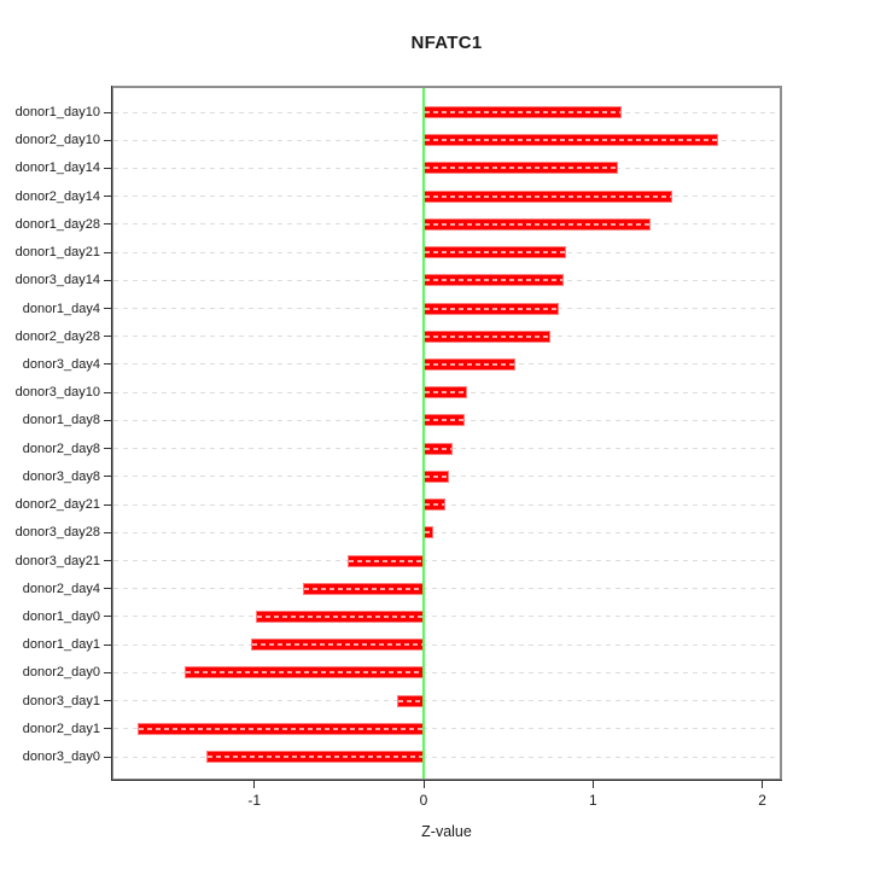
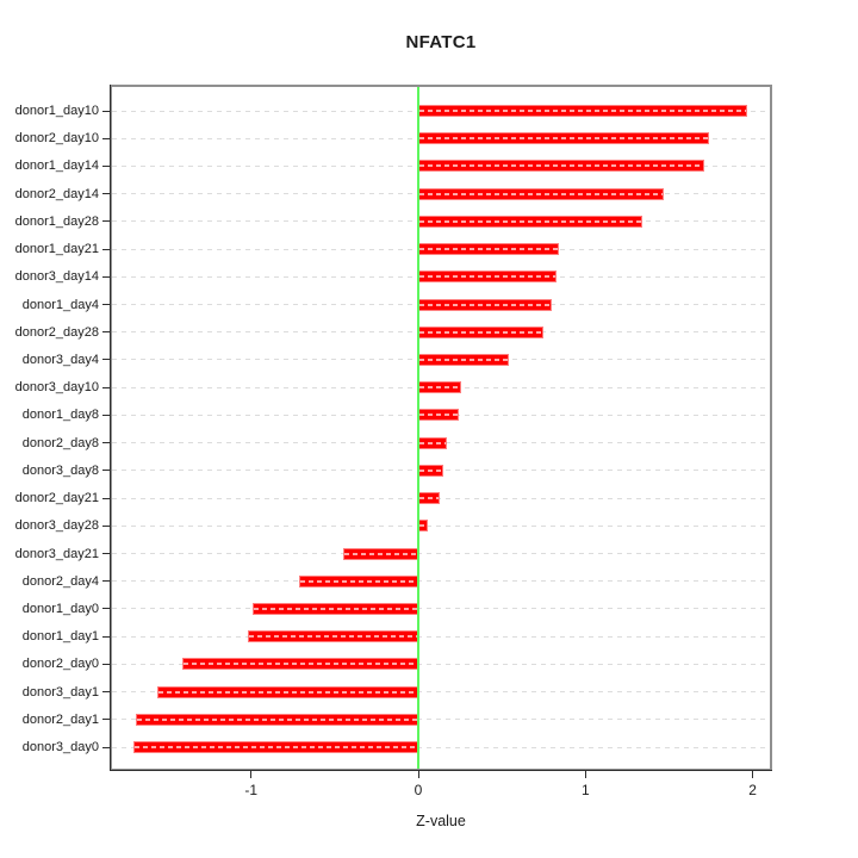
donor1_day10: 1.17 -> 1.97
donor1_day14: 1.15 -> 1.71
donor3_day1: -0.16 -> -1.56
donor3_day0: -1.28 -> -1.70
